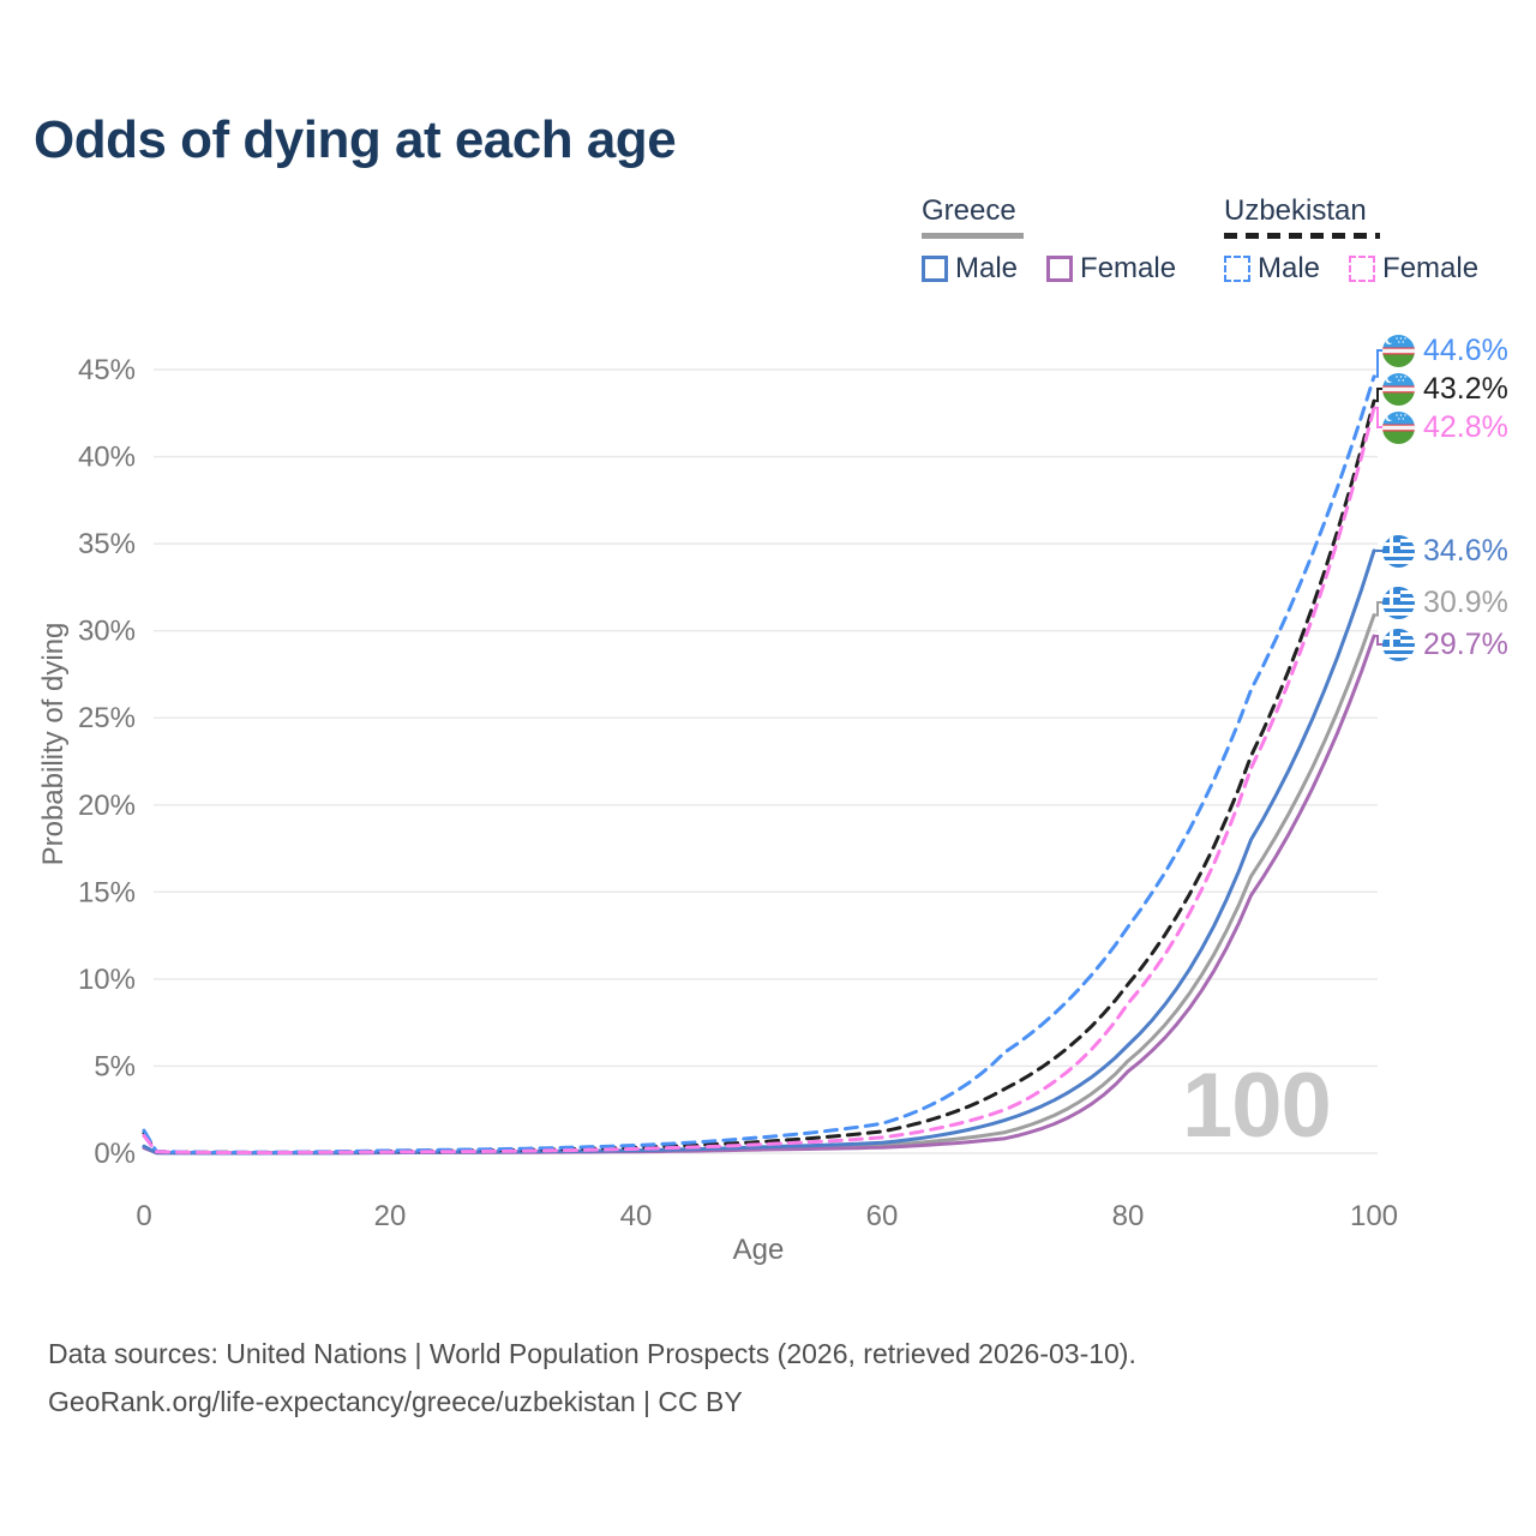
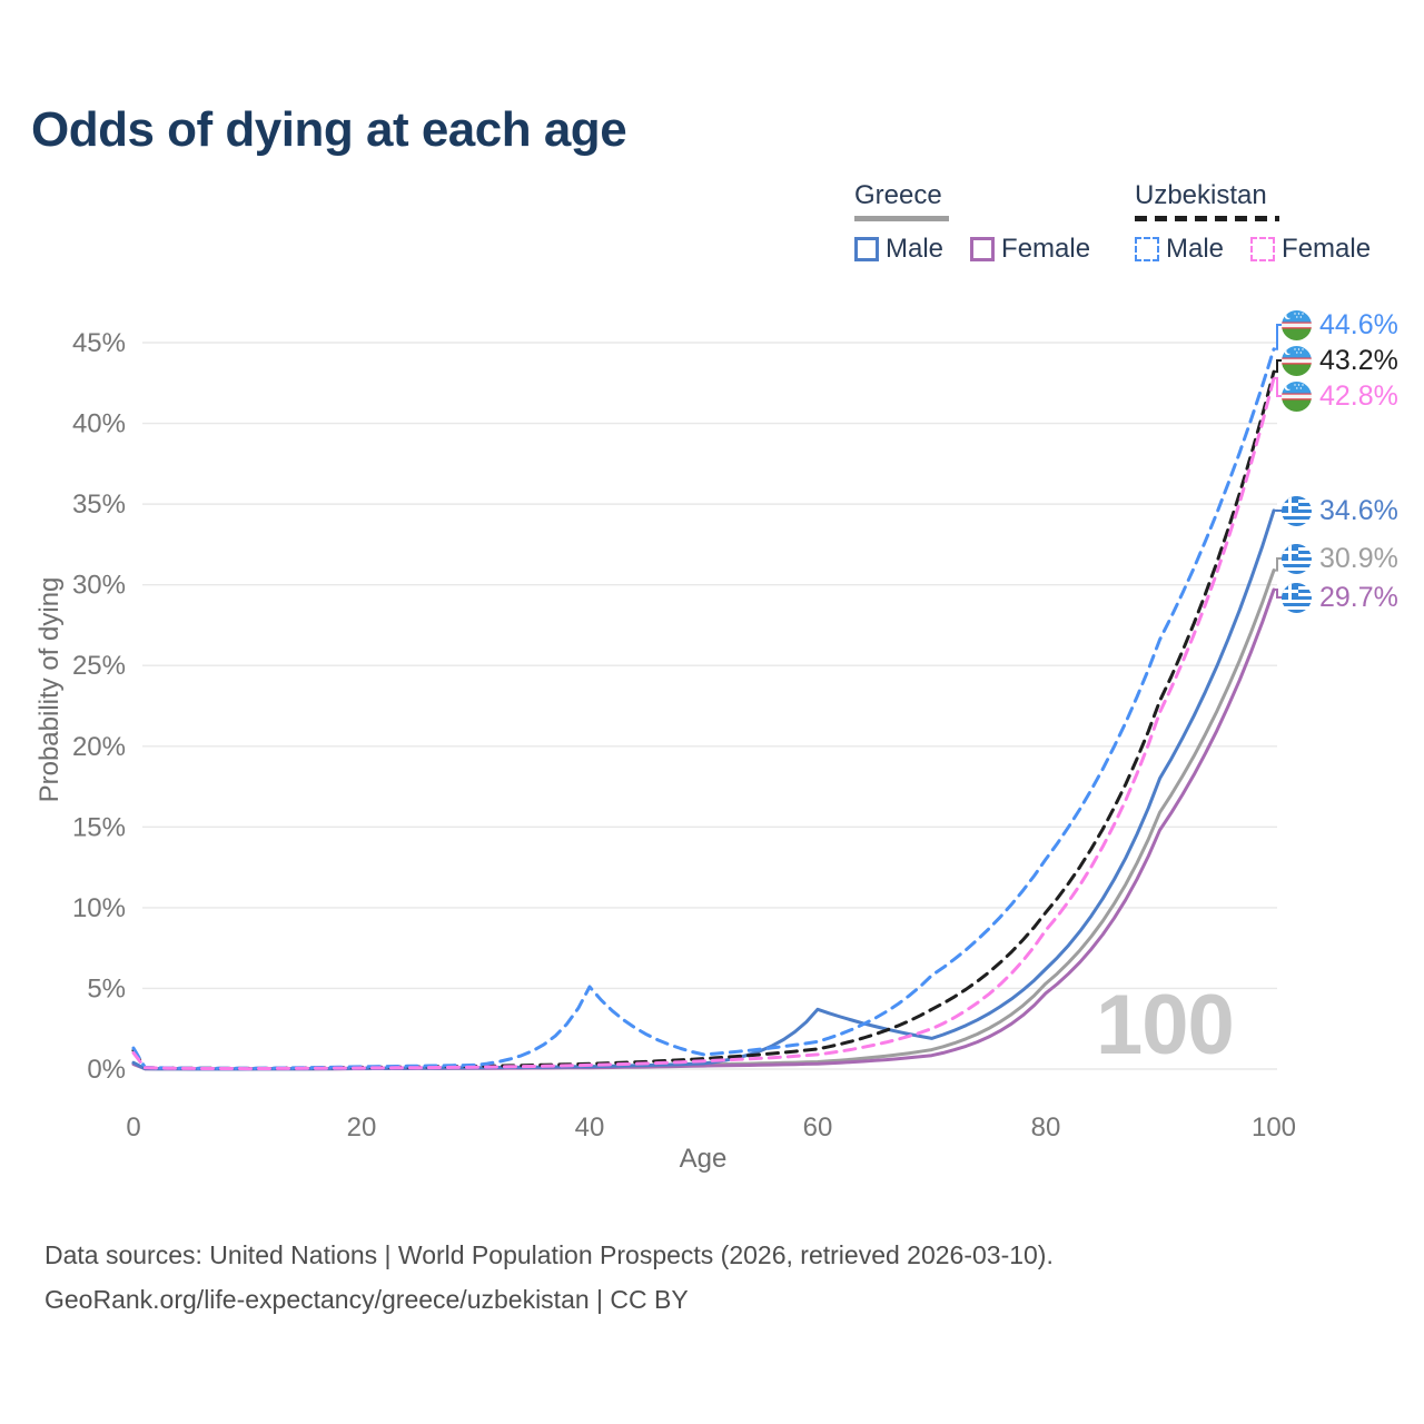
Uzbekistan Male/40: 0.5% -> 5.1%
Greece Male/60: 0.6% -> 3.7%
